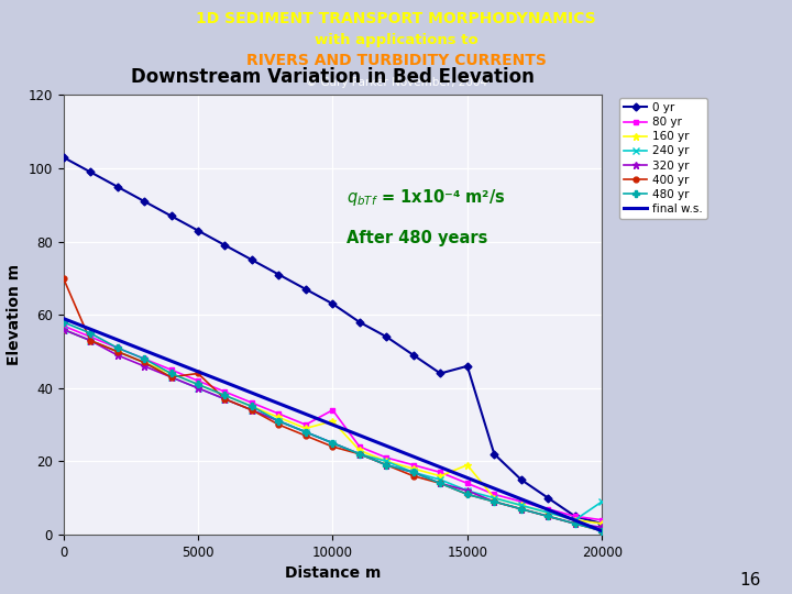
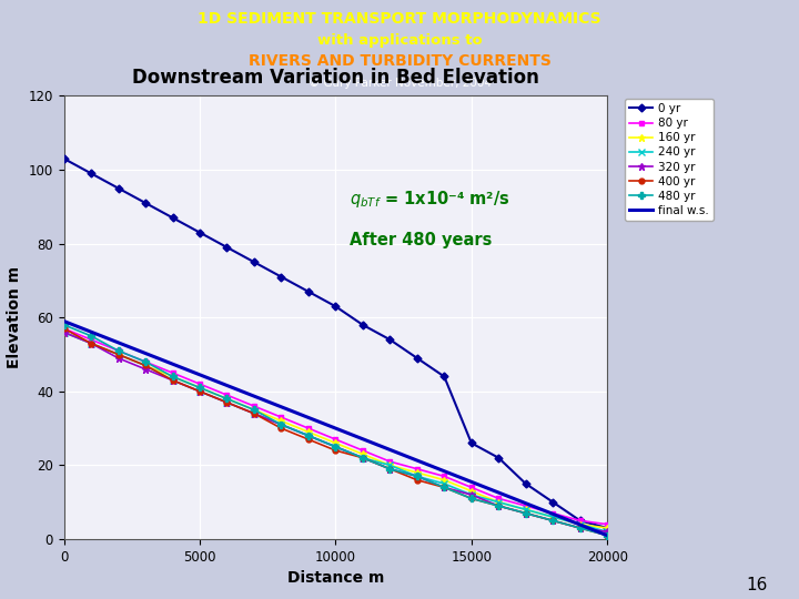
400 yr/0: 70 -> 57
400 yr/5000: 44 -> 40
80 yr/10000: 34 -> 27
160 yr/10000: 31 -> 26
0 yr/15000: 46 -> 26
160 yr/15000: 19 -> 13
240 yr/20000: 9 -> 2
